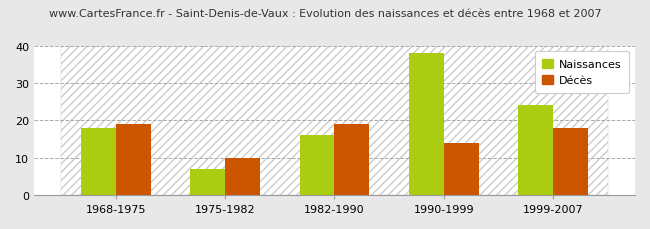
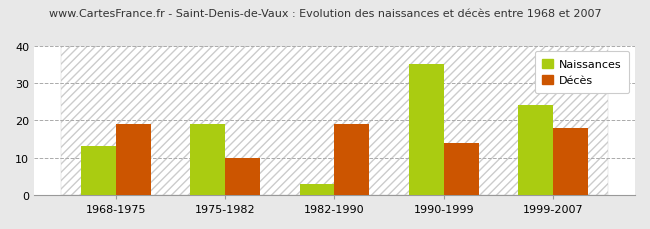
Naissances/1968-1975: 18 -> 13
Naissances/1975-1982: 7 -> 19
Naissances/1982-1990: 16 -> 3
Naissances/1990-1999: 38 -> 35
